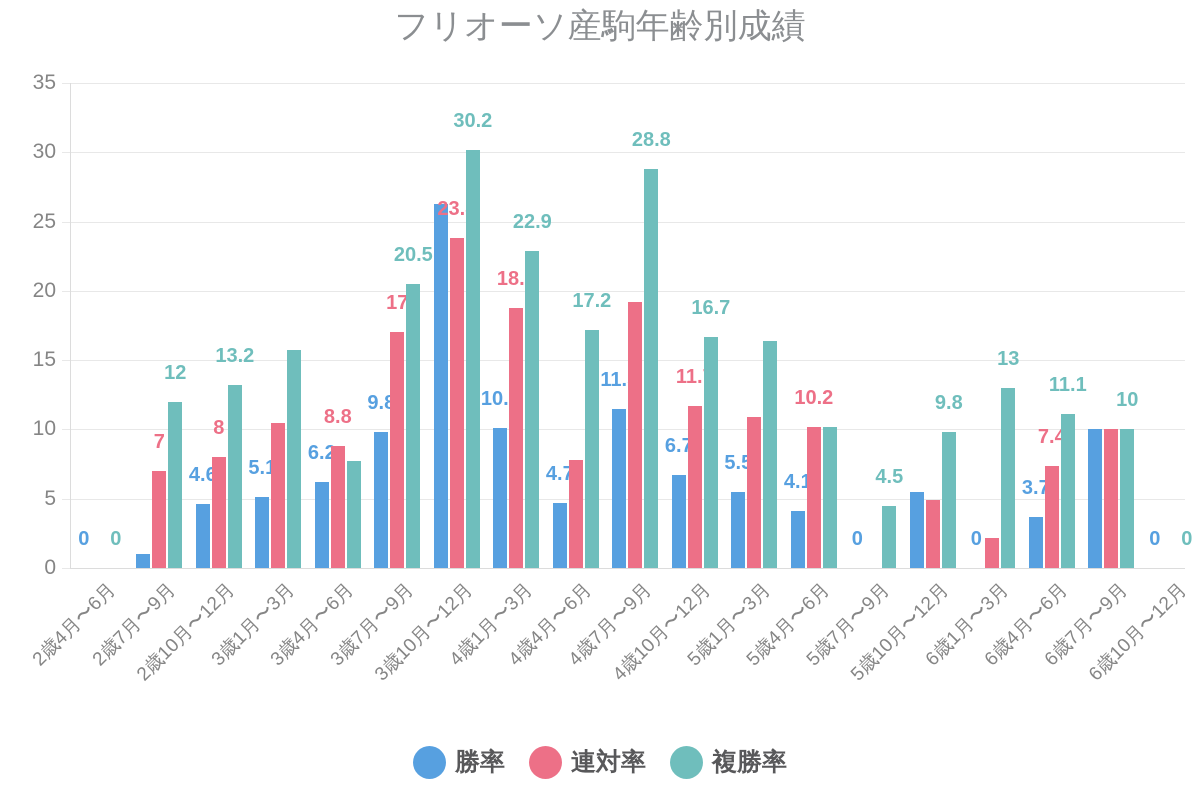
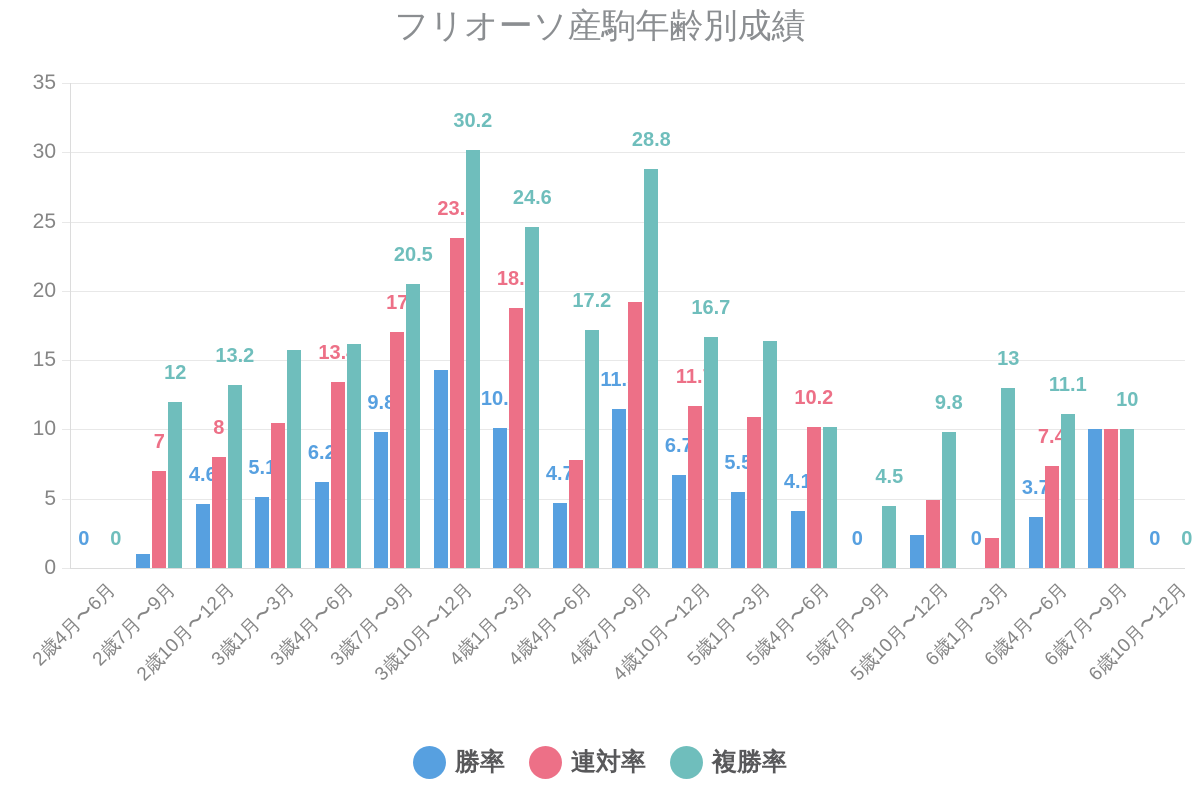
連対率/3歳4月〜6月: 8.8 -> 13.4
複勝率/3歳4月〜6月: 7.7 -> 16.2
勝率/3歳10月〜12月: 26.3 -> 14.3
複勝率/4歳1月〜3月: 22.9 -> 24.6
勝率/5歳10月〜12月: 5.5 -> 2.4
